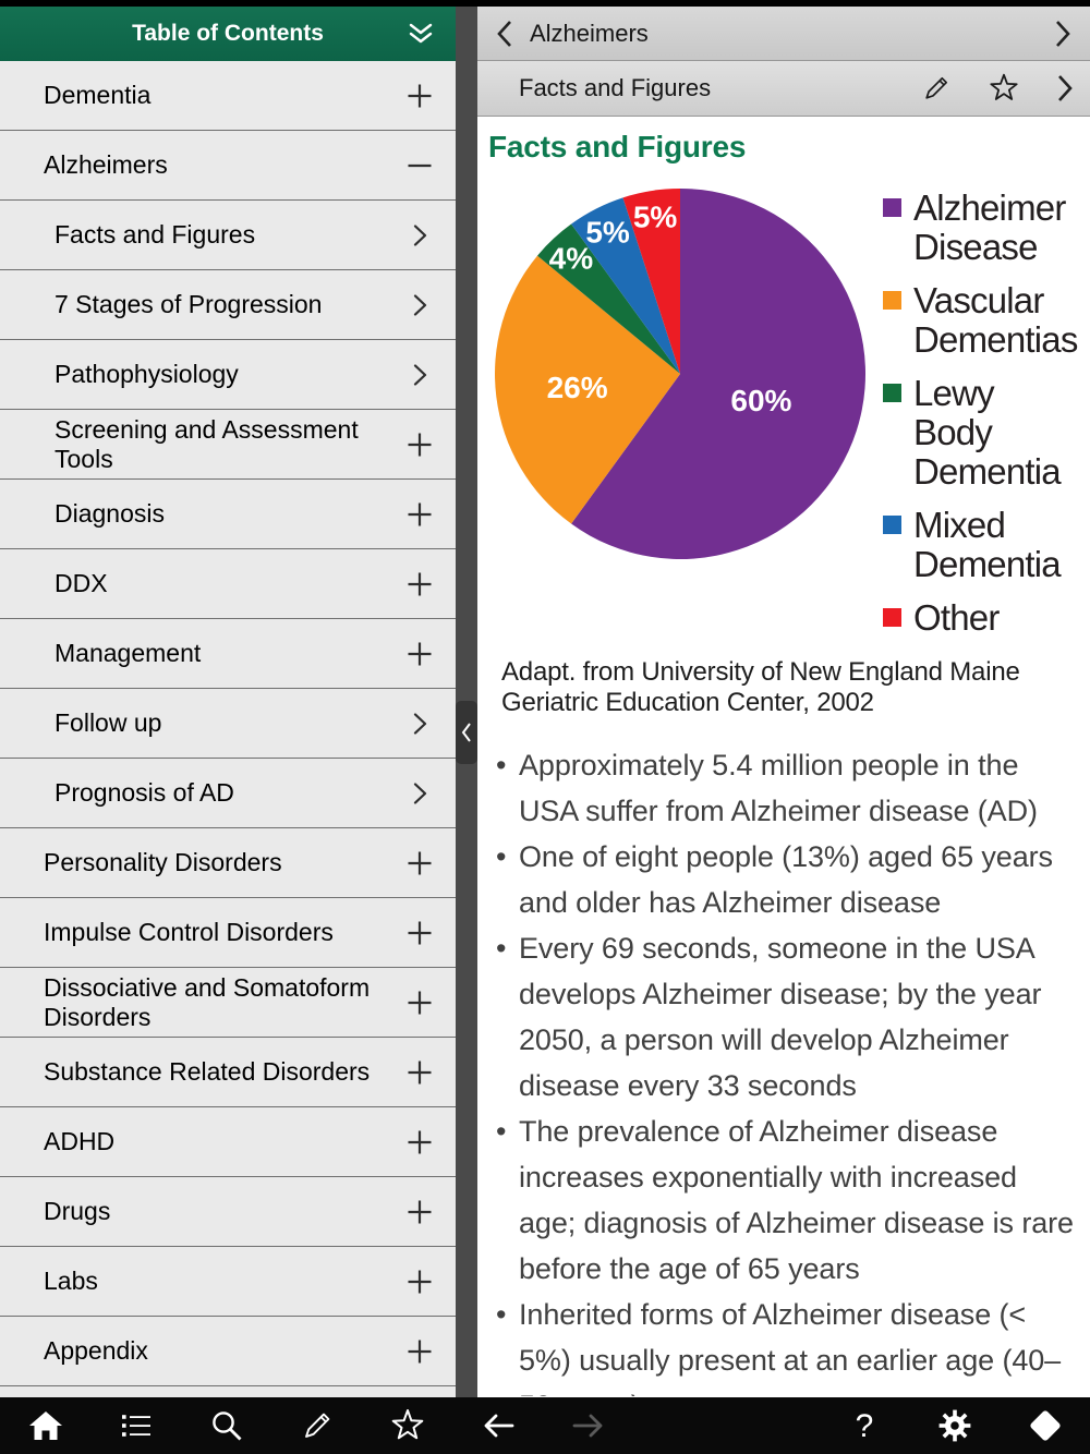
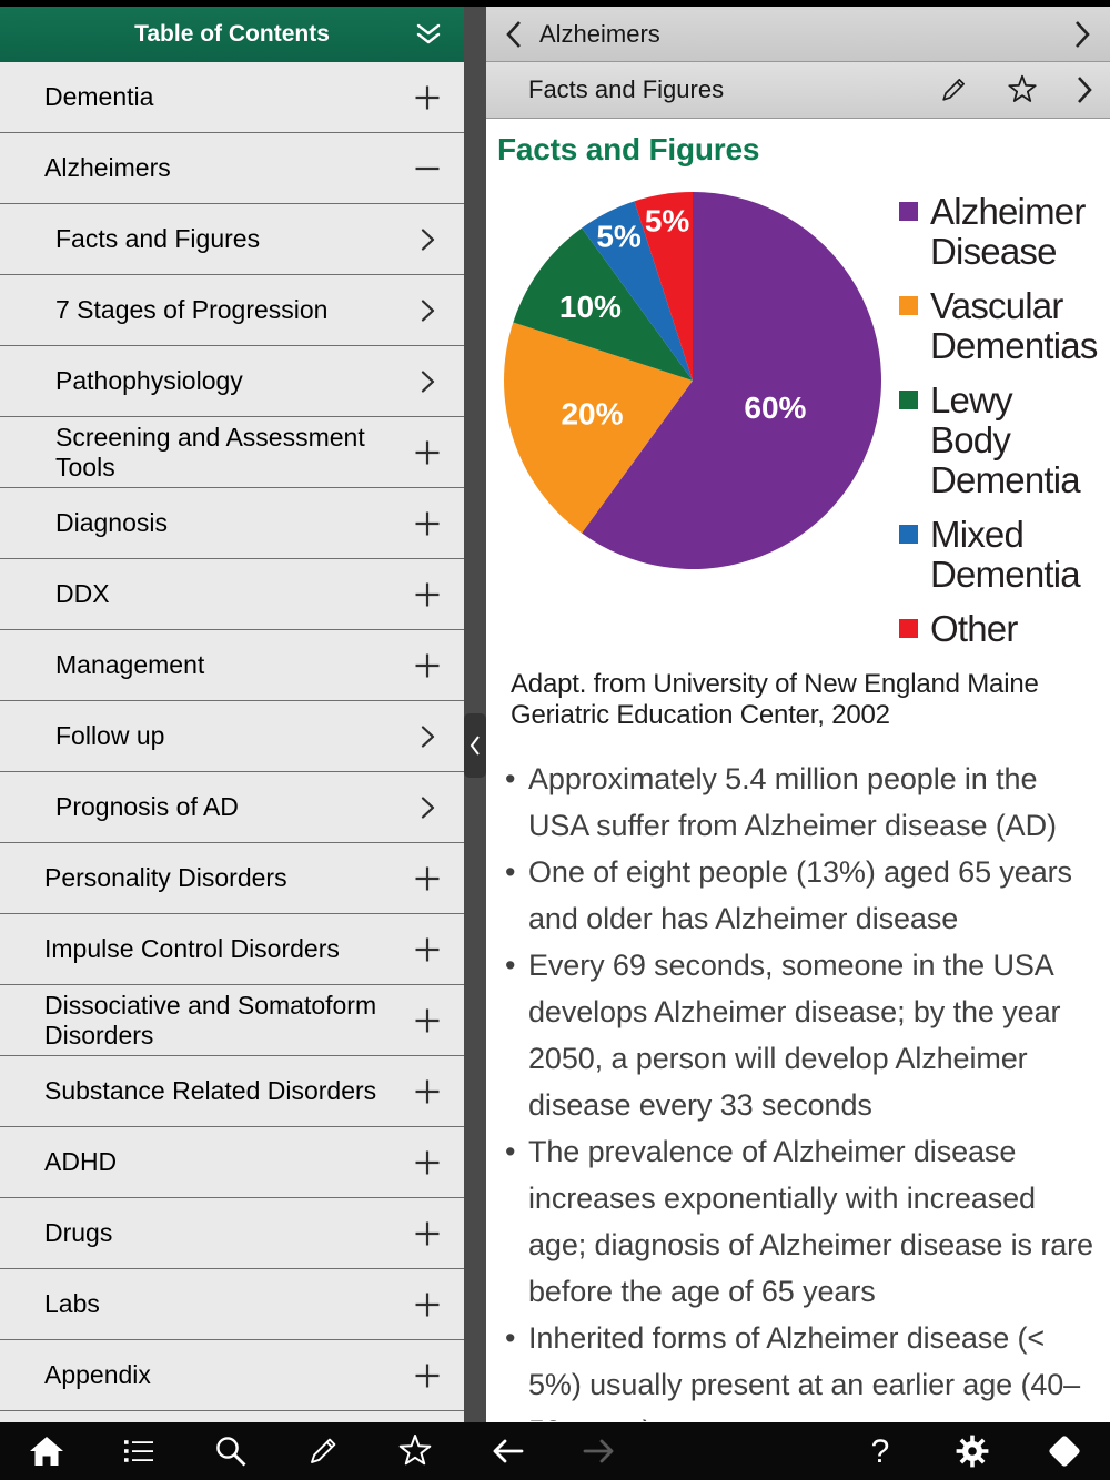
Vascular Dementias: 26% -> 20%
Lewy Body Dementia: 4% -> 10%
